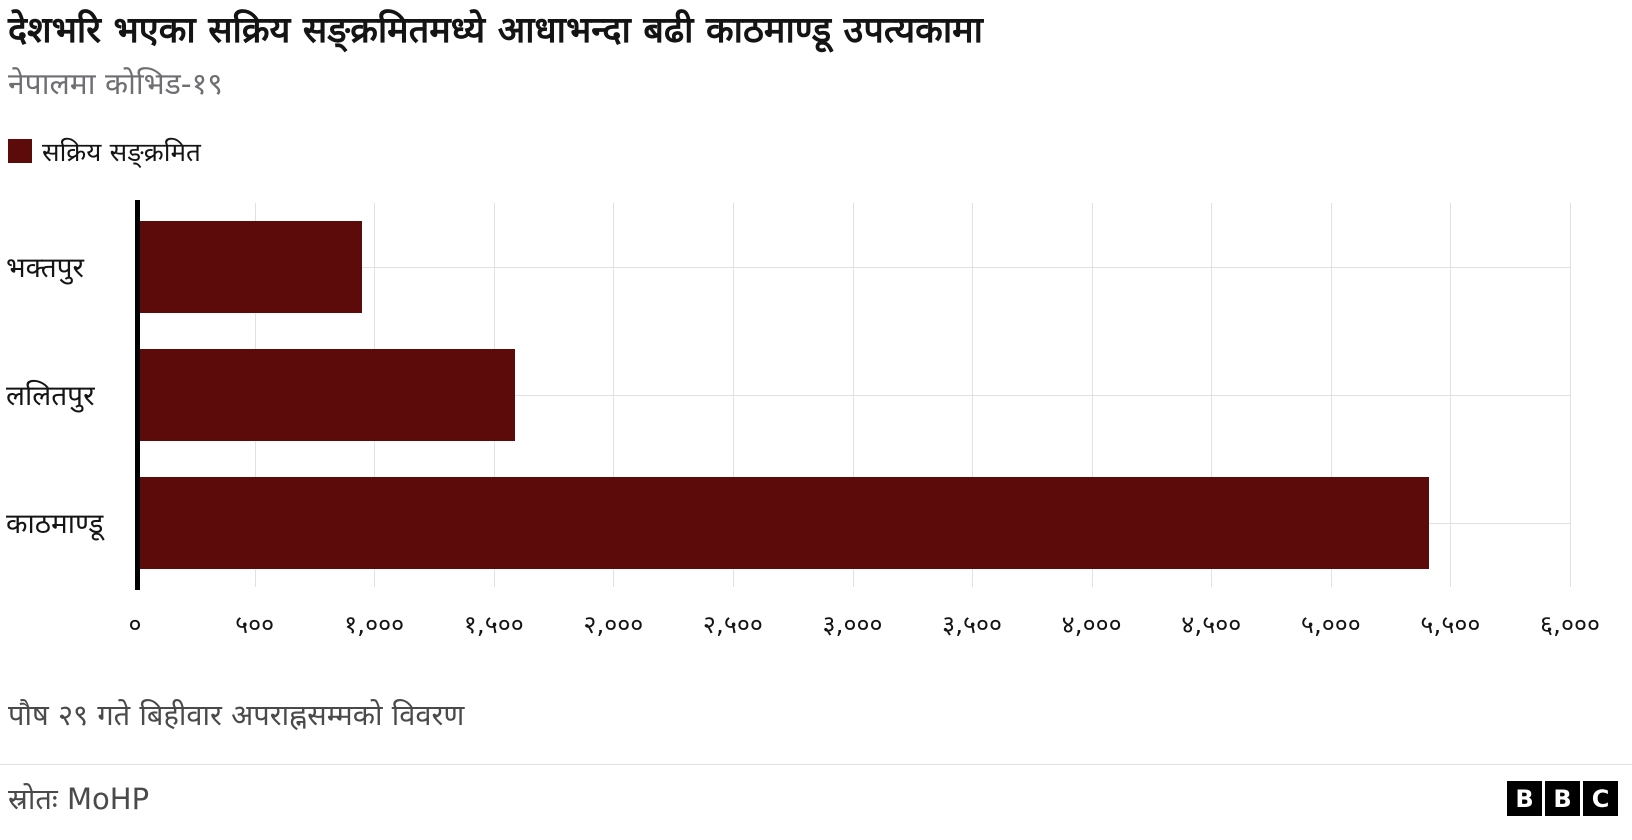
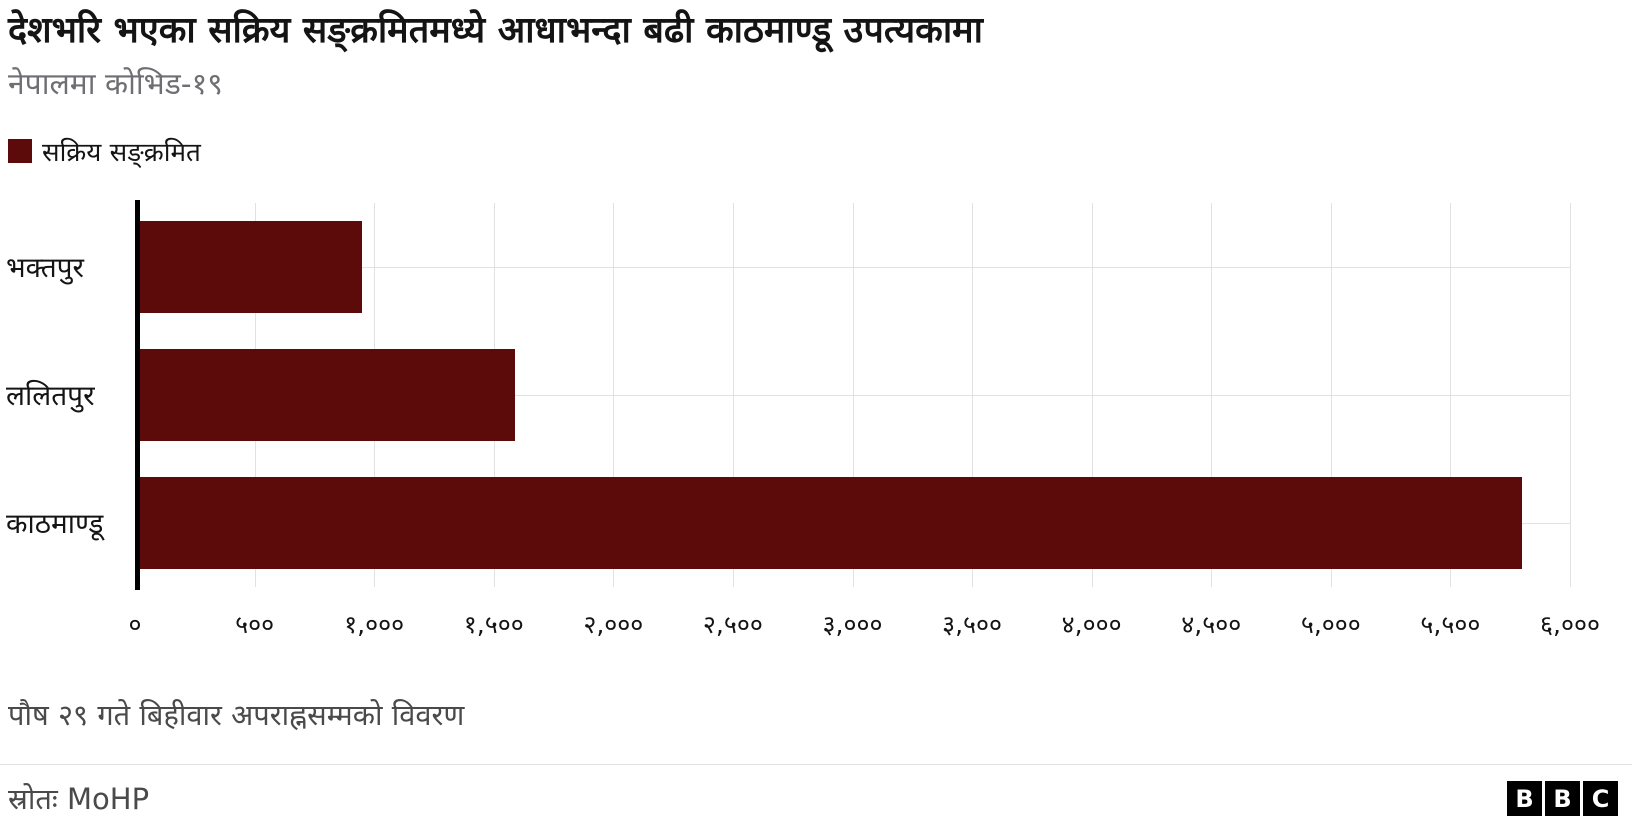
काठमाण्डू: 5410 -> 5800
